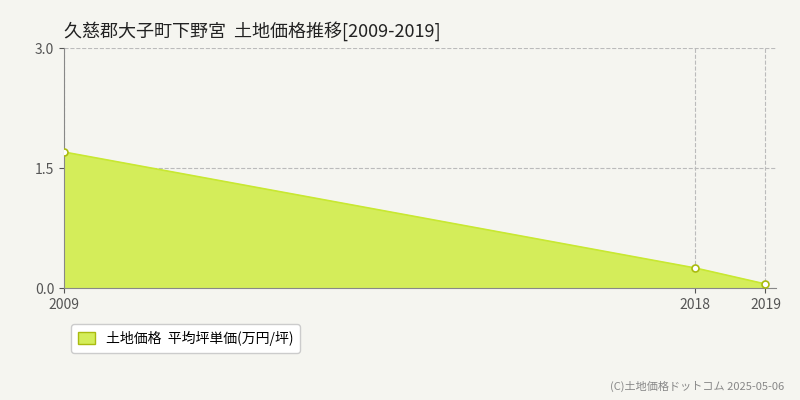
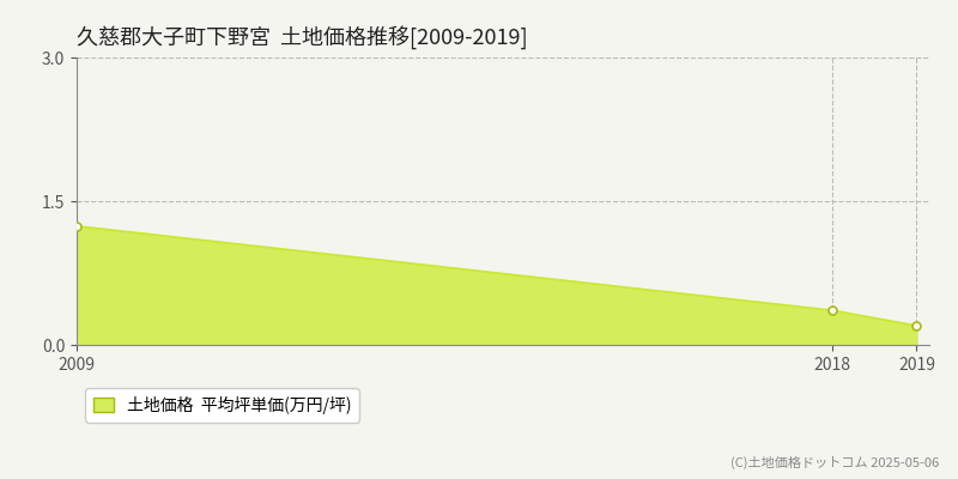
2009: 1.70 -> 1.24
2018: 0.25 -> 0.36
2019: 0.05 -> 0.20
